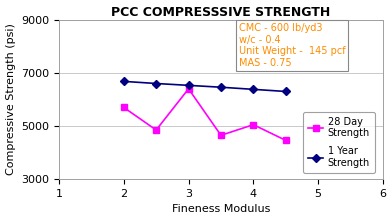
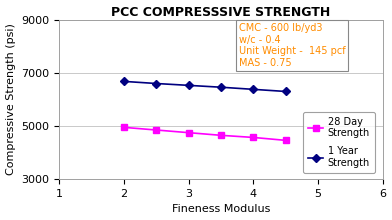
28 Day Strength/2: 5700 -> 4950
28 Day Strength/3: 6400 -> 4750
28 Day Strength/4: 5050 -> 4570
